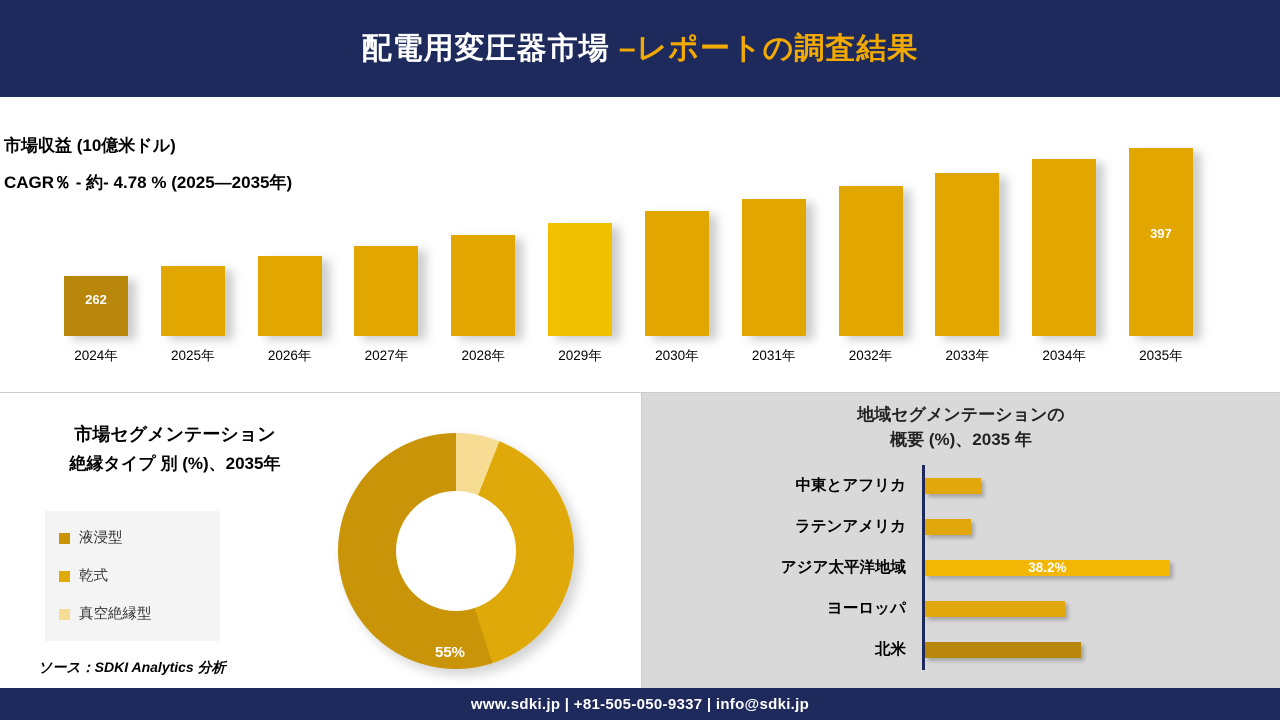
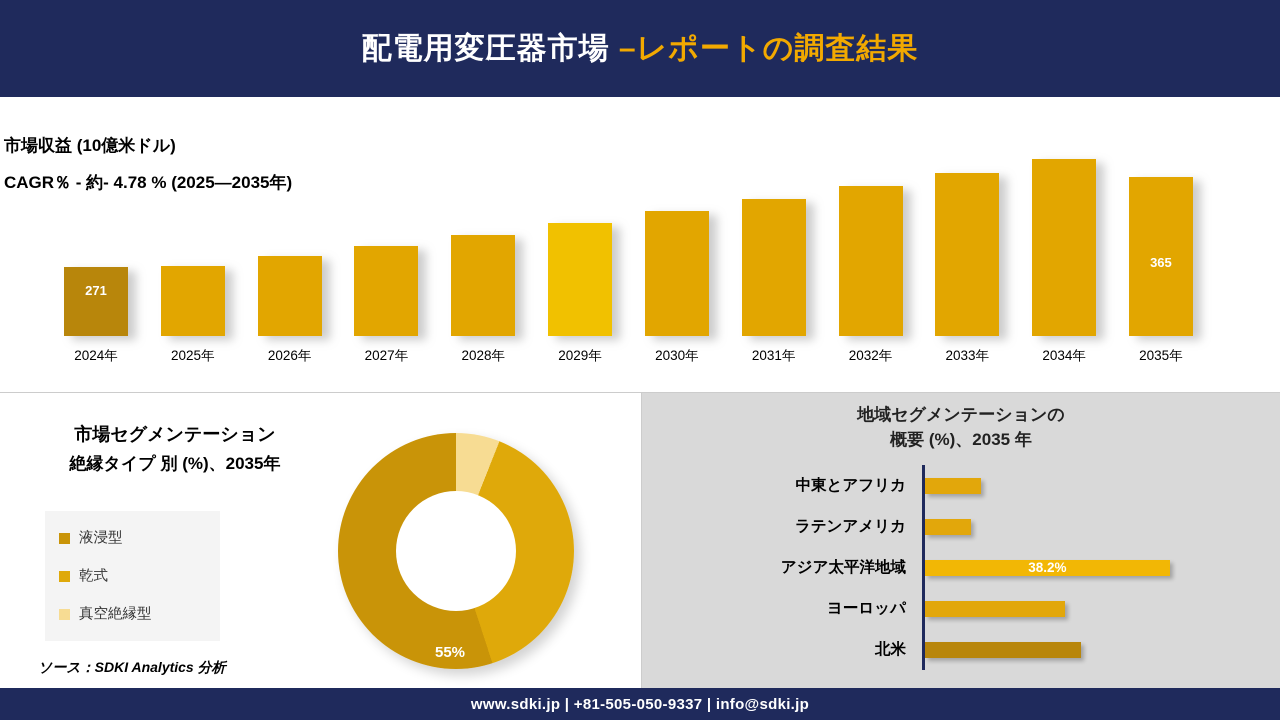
市場収益 (10億米ドル)/2024年: 262 -> 271
市場収益 (10億米ドル)/2035年: 397 -> 365
